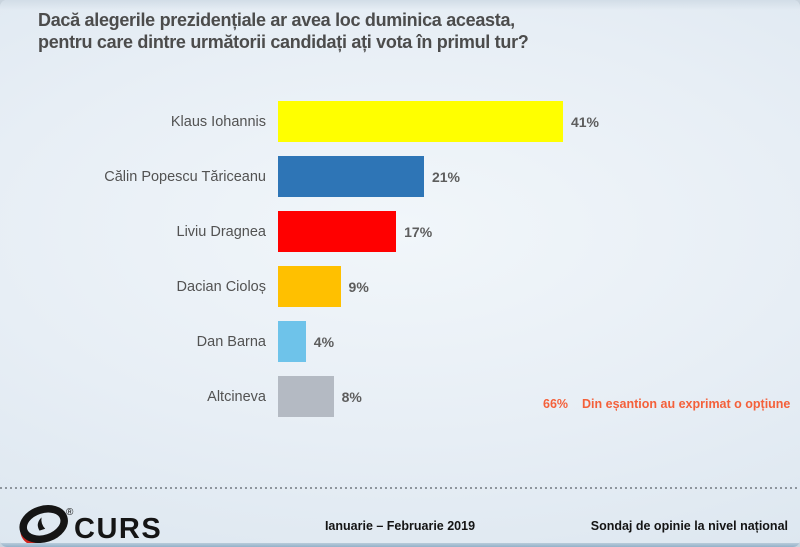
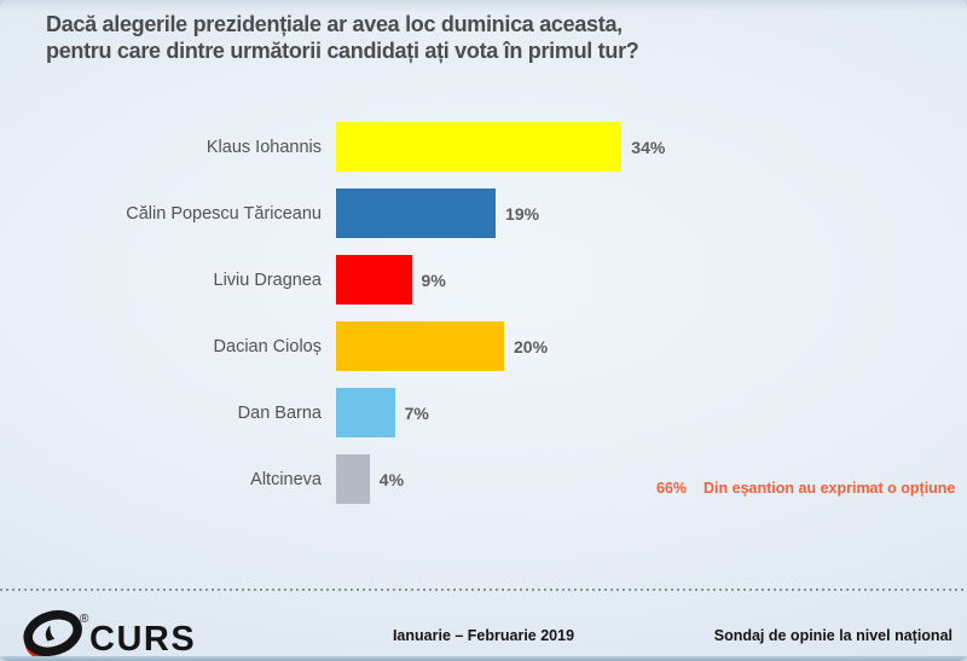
Klaus Iohannis: 41% -> 34%
Călin Popescu Tăriceanu: 21% -> 19%
Liviu Dragnea: 17% -> 9%
Dacian Cioloș: 9% -> 20%
Dan Barna: 4% -> 7%
Altcineva: 8% -> 4%
